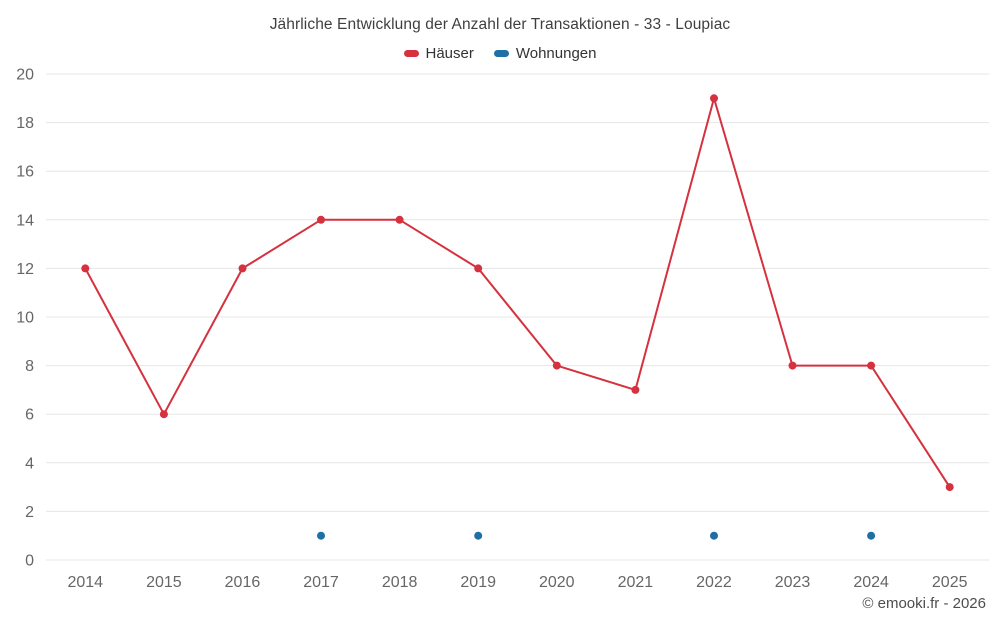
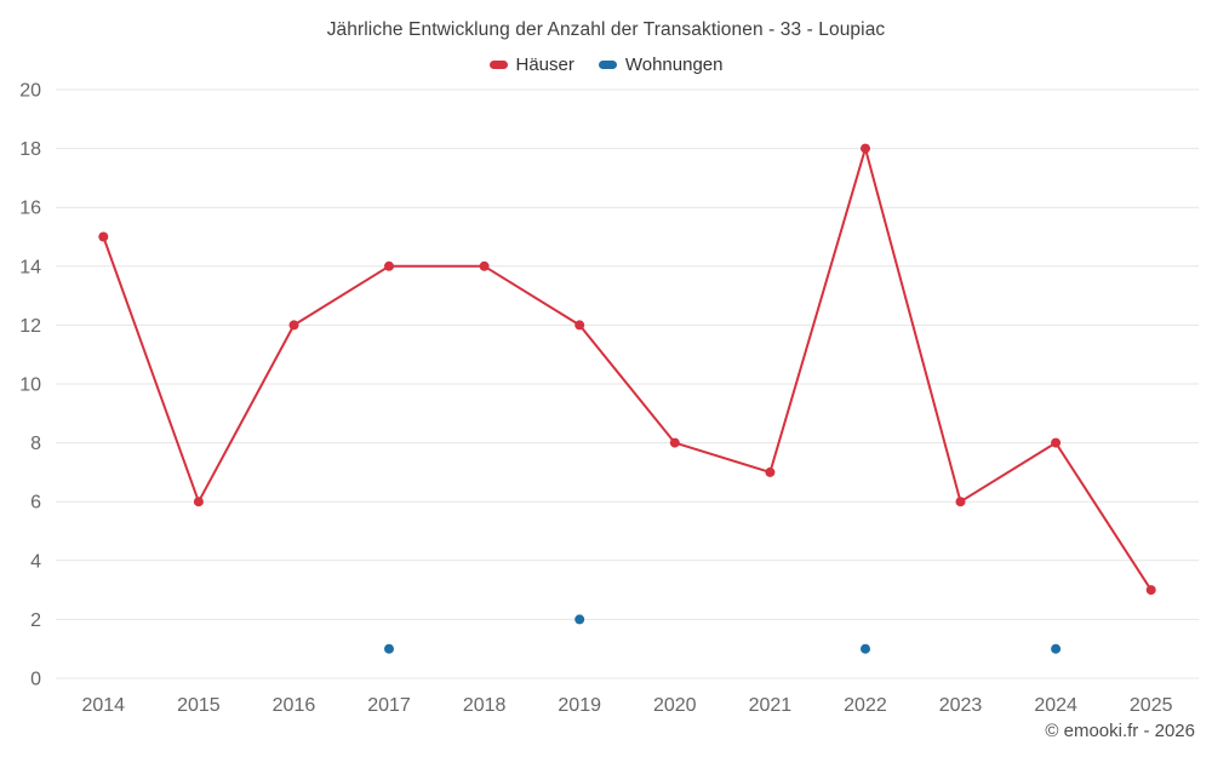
Häuser/2014: 12 -> 15
Wohnungen/2019: 1 -> 2
Häuser/2022: 19 -> 18
Häuser/2023: 8 -> 6
